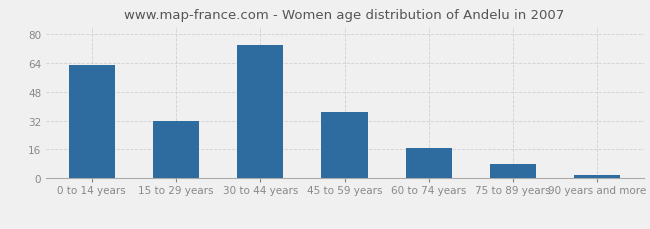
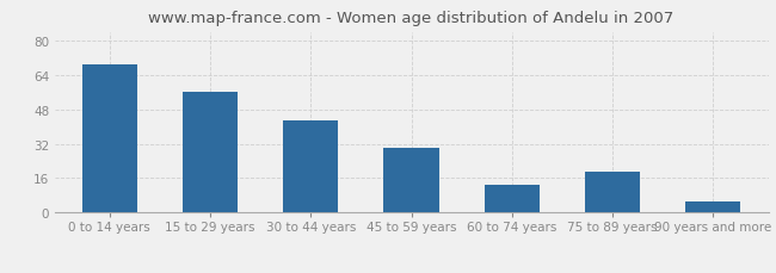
0 to 14 years: 63 -> 69
15 to 29 years: 32 -> 56
30 to 44 years: 74 -> 43
45 to 59 years: 37 -> 30
60 to 74 years: 17 -> 13
75 to 89 years: 8 -> 19
90 years and more: 2 -> 5
